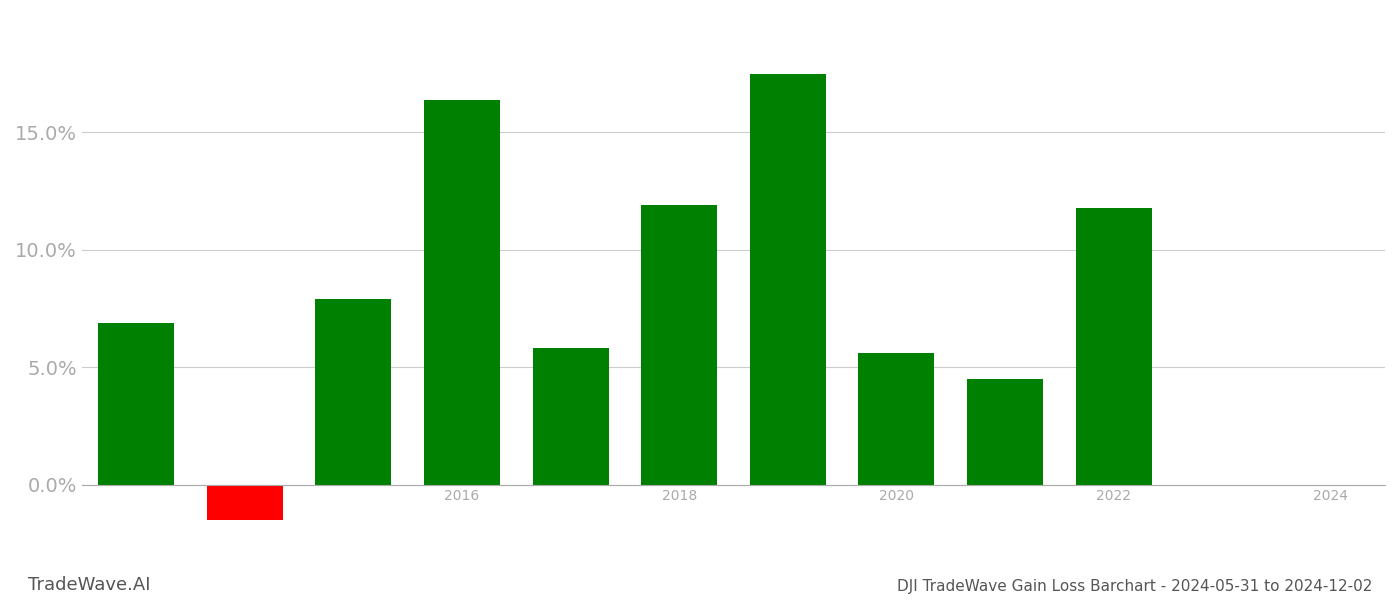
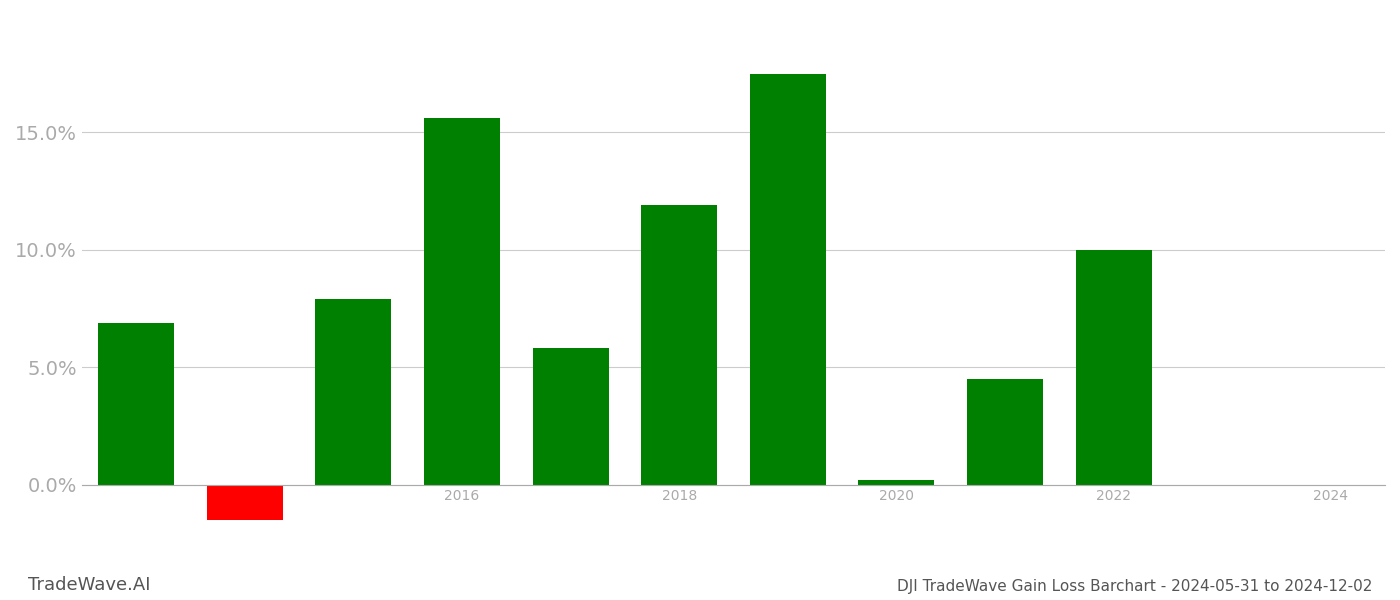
2016: 16.4% -> 15.6%
2020: 5.6% -> 0.2%
2022: 11.8% -> 10.0%
